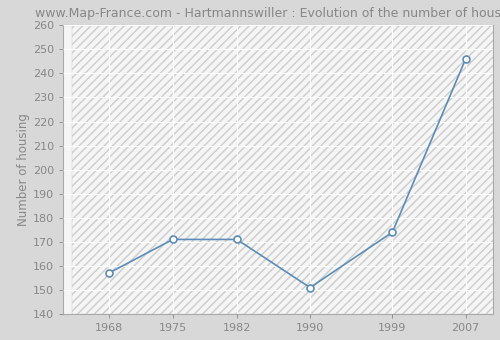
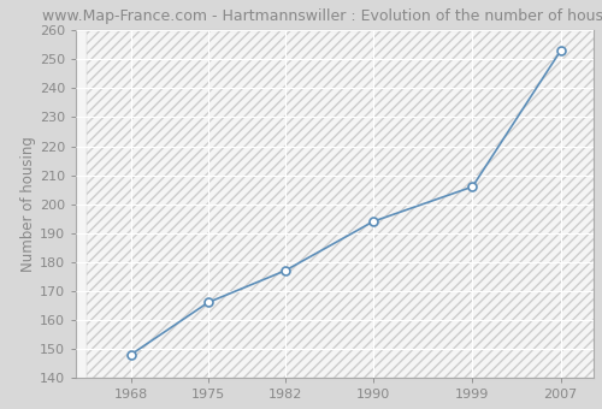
1968: 157 -> 148
1975: 171 -> 166
1982: 171 -> 177
1990: 151 -> 194
1999: 174 -> 206
2007: 246 -> 253
